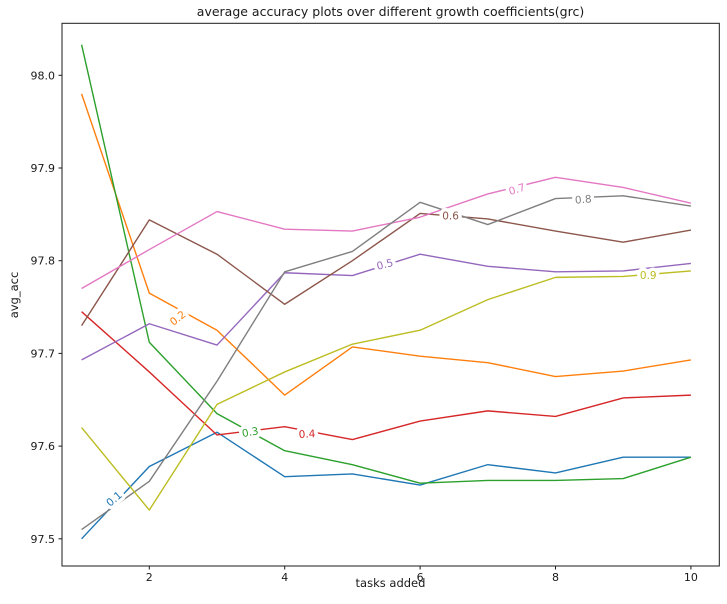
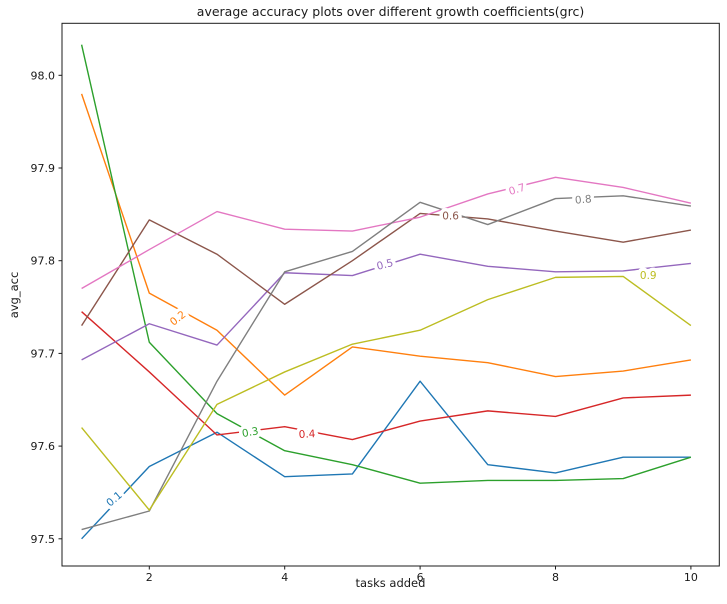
0.8/2: 97.56 -> 97.53
0.1/6: 97.56 -> 97.67
0.9/10: 97.79 -> 97.73
